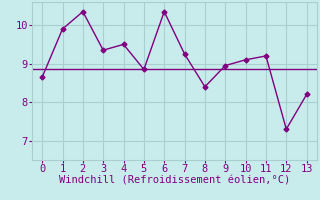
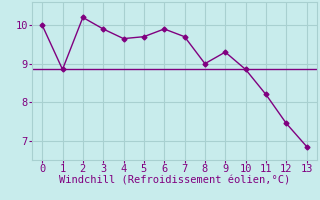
0: 8.65 -> 10.00
1: 9.90 -> 8.85
2: 10.35 -> 10.20
3: 9.35 -> 9.90
4: 9.50 -> 9.65
5: 8.85 -> 9.70
6: 10.35 -> 9.90
7: 9.25 -> 9.70
8: 8.40 -> 9.00
9: 8.95 -> 9.30
10: 9.10 -> 8.85
11: 9.20 -> 8.20
12: 7.30 -> 7.45
13: 8.20 -> 6.85
